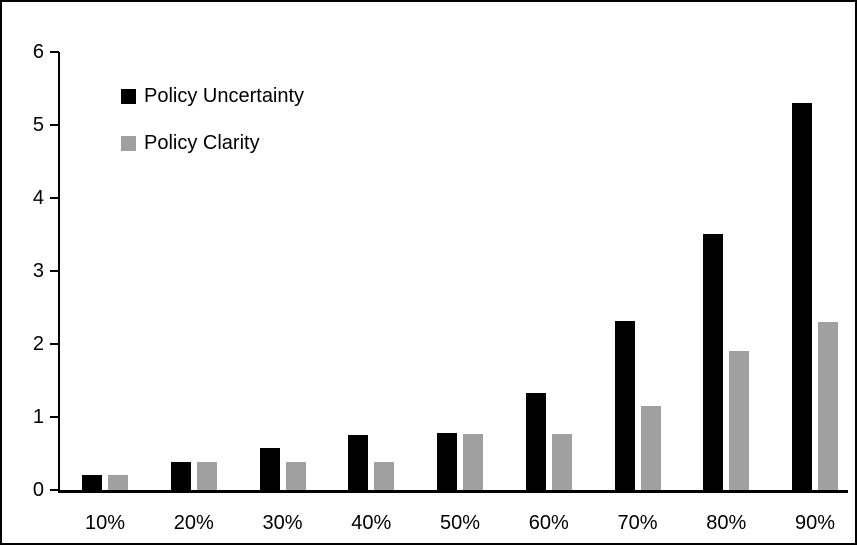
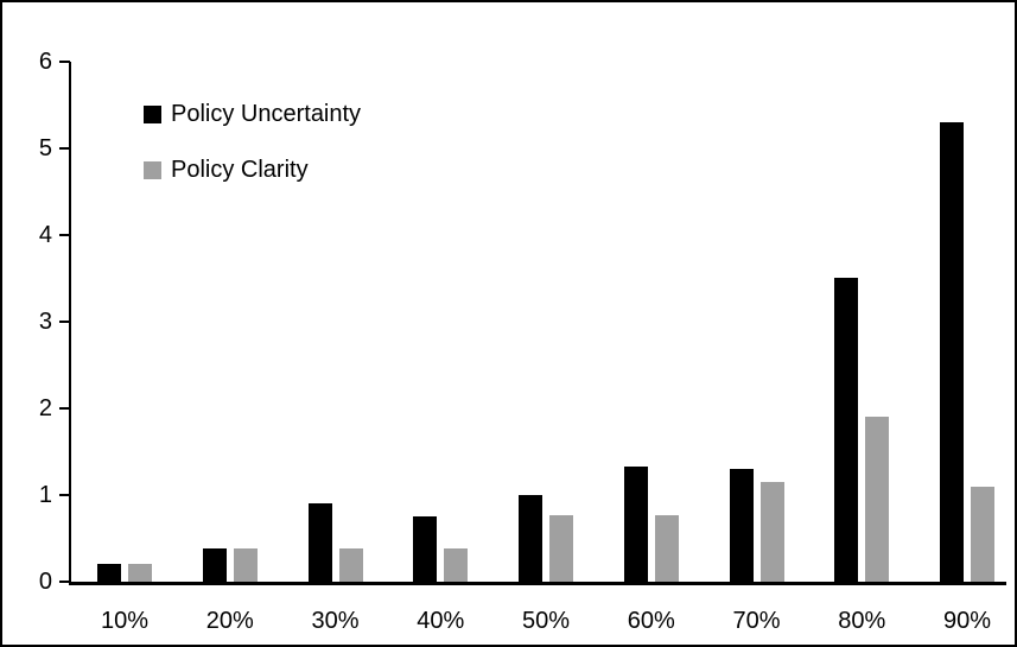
Policy Uncertainty/30%: 0.6 -> 0.9
Policy Uncertainty/50%: 0.8 -> 1.0
Policy Uncertainty/70%: 2.3 -> 1.3
Policy Clarity/90%: 2.3 -> 1.1
